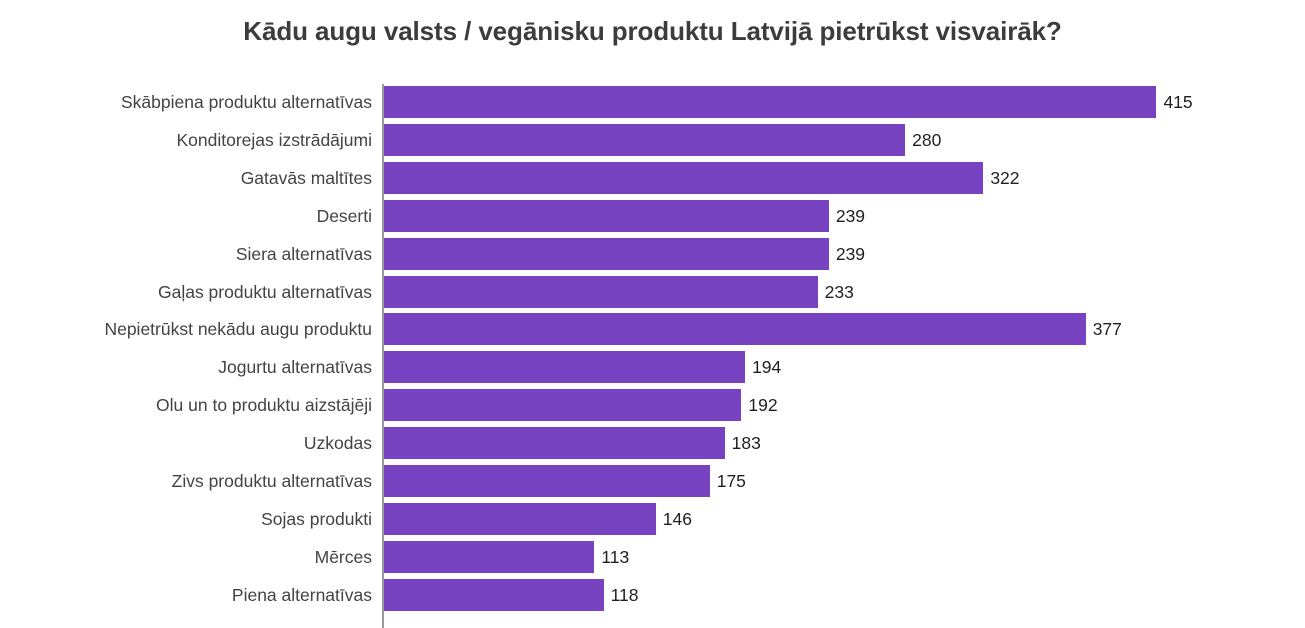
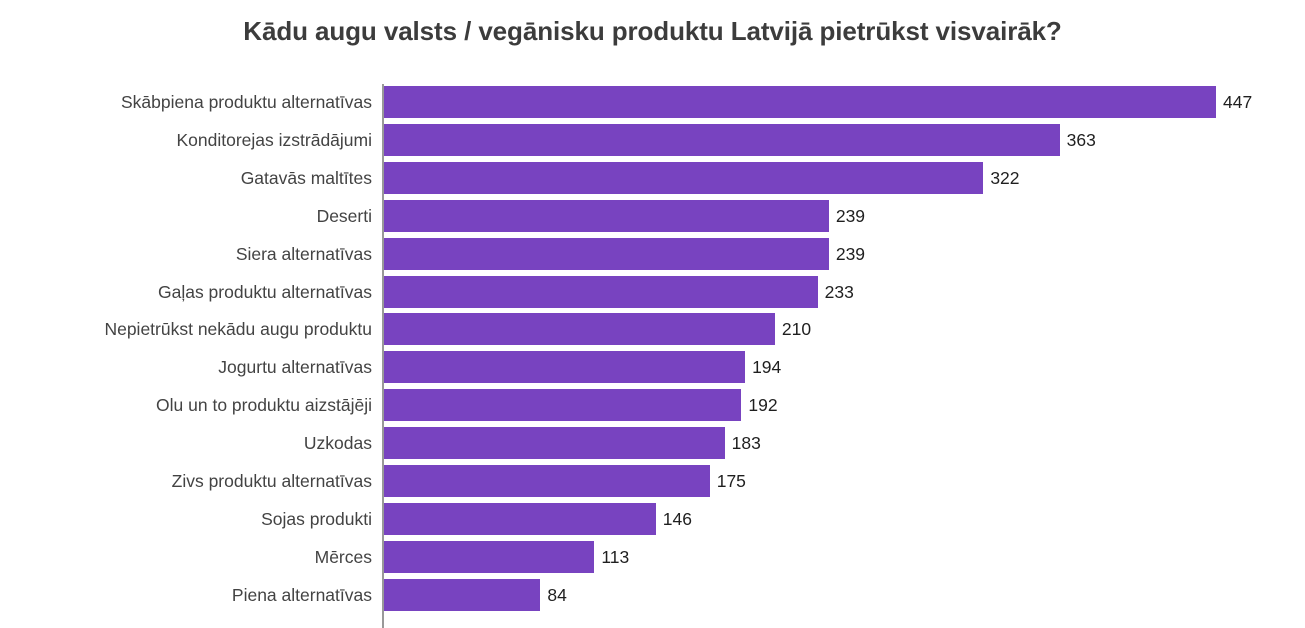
Skābpiena produktu alternatīvas: 415 -> 447
Konditorejas izstrādājumi: 280 -> 363
Nepietrūkst nekādu augu produktu: 377 -> 210
Piena alternatīvas: 118 -> 84
